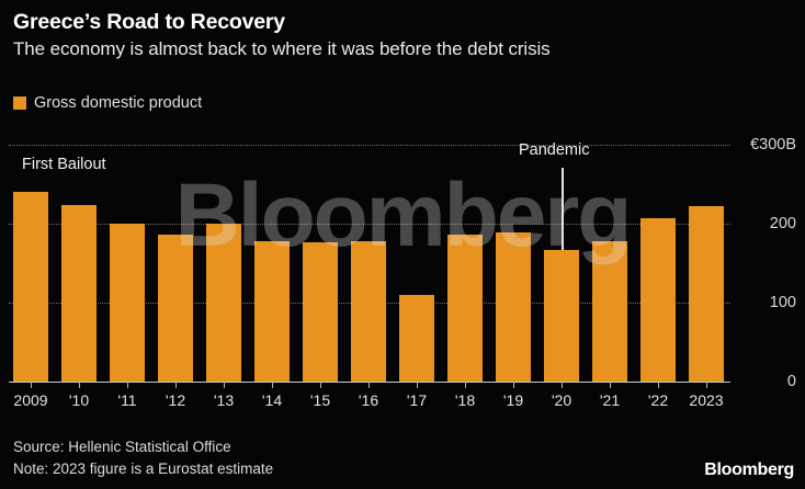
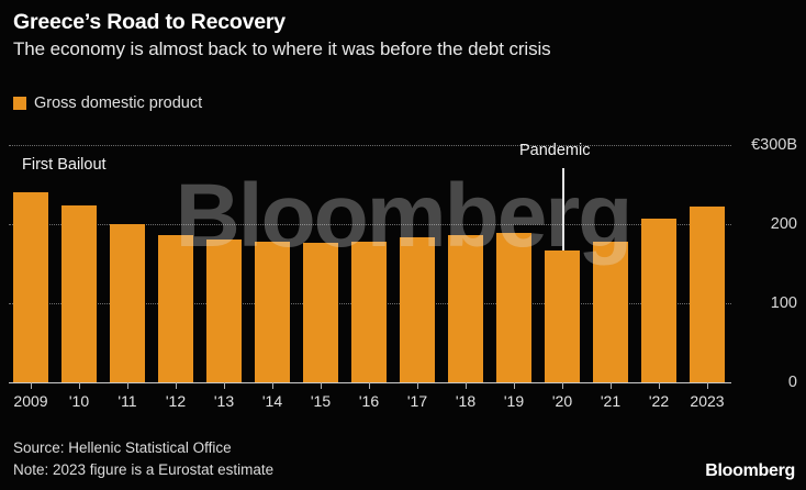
'13: €200B -> €180B
'17: €110B -> €180B
